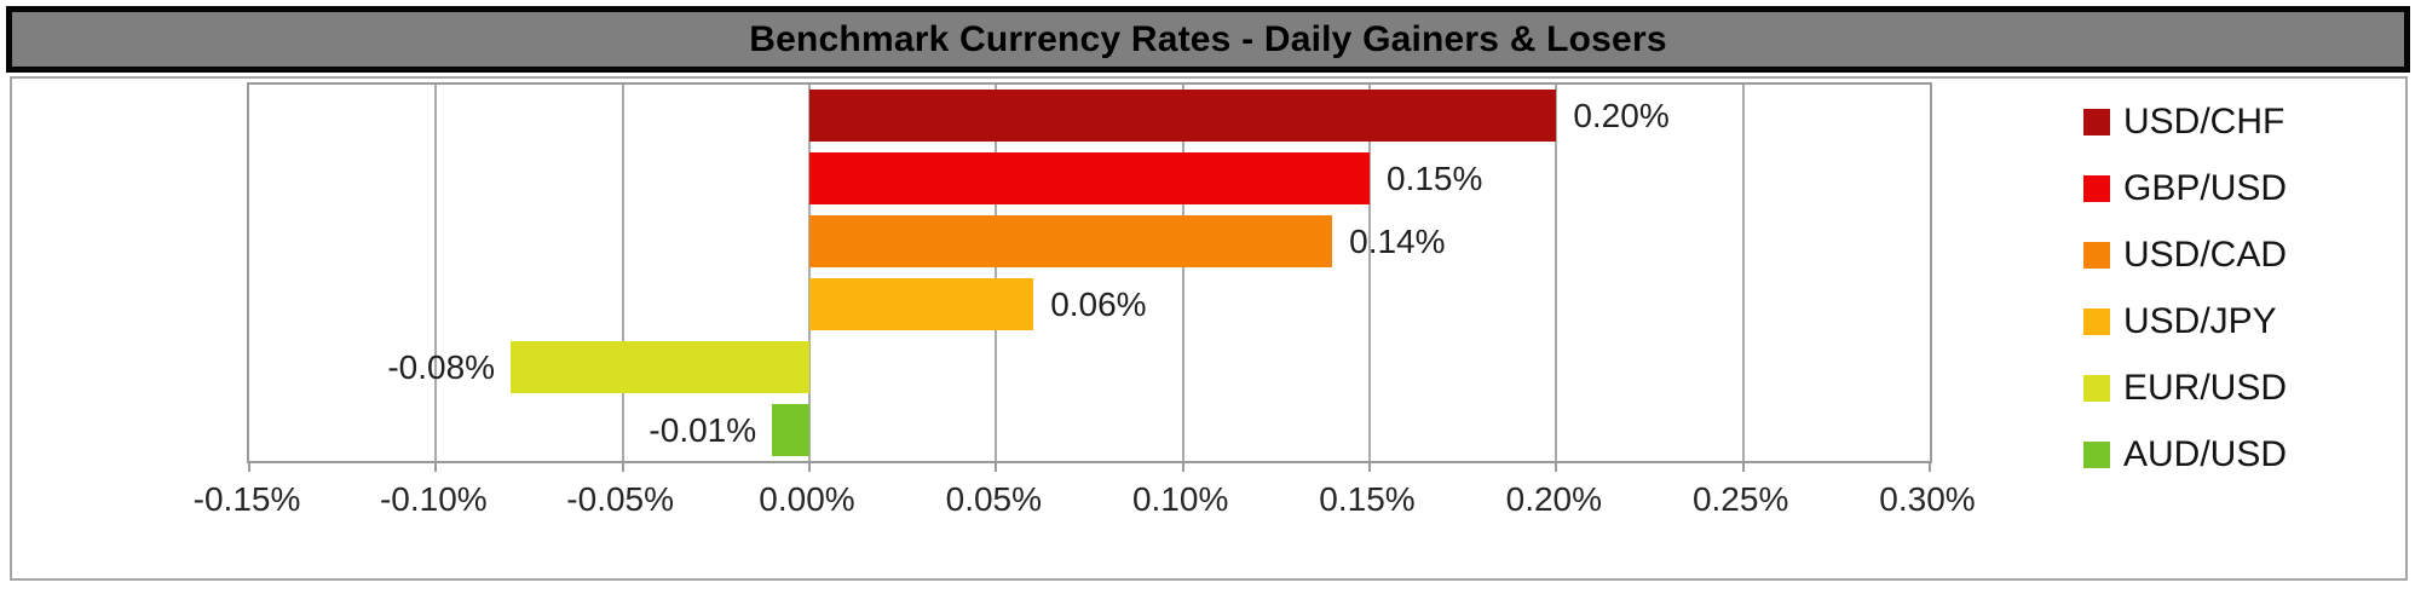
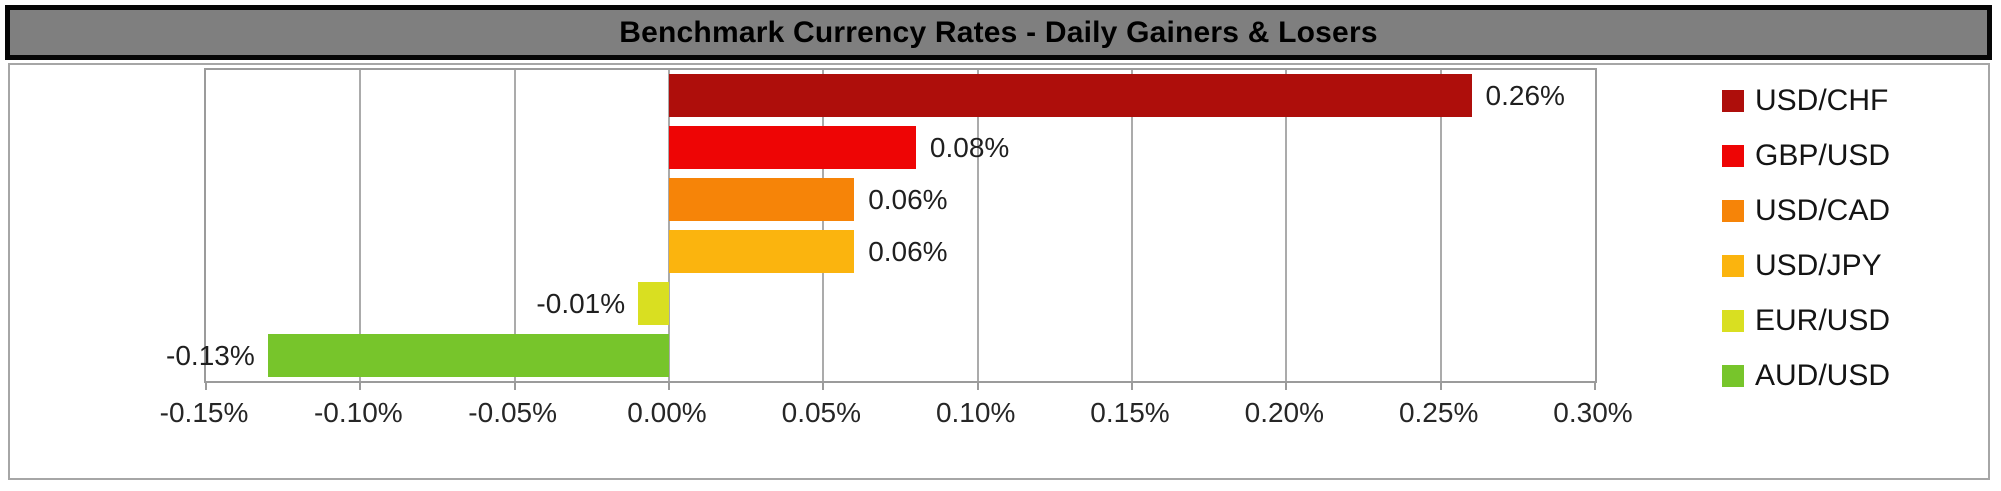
USD/CHF: 0.20% -> 0.26%
GBP/USD: 0.15% -> 0.08%
USD/CAD: 0.14% -> 0.06%
EUR/USD: -0.08% -> -0.01%
AUD/USD: -0.01% -> -0.13%
